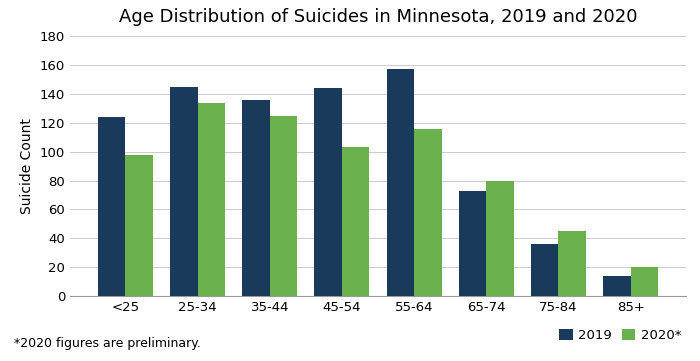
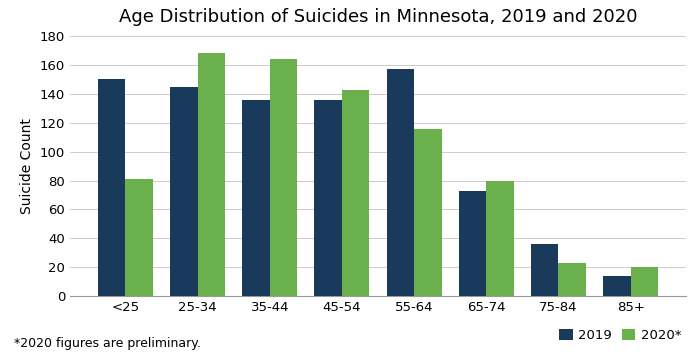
2019/<25: 124 -> 150
2020*/<25: 98 -> 81
2020*/25-34: 134 -> 168
2020*/35-44: 125 -> 164
2019/45-54: 144 -> 136
2020*/45-54: 103 -> 143
2020*/75-84: 45 -> 23
